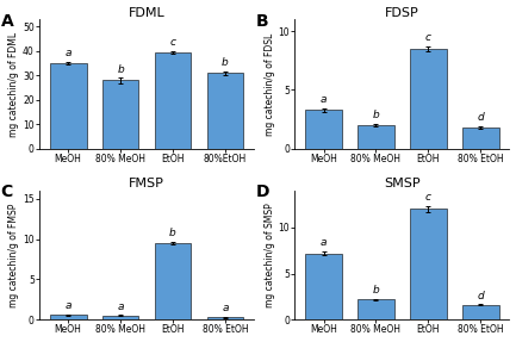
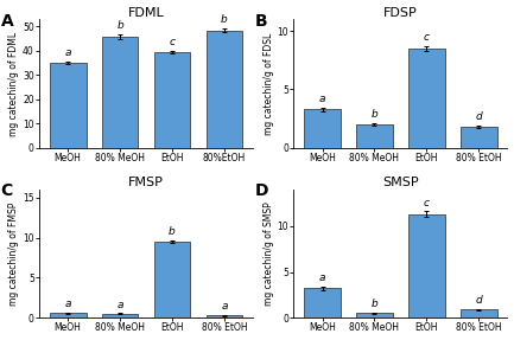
FDML/80% MeOH: 28.0 -> 46.0
FDML/80%EtOH: 31.0 -> 48.5
SMSP/MeOH: 7.2 -> 3.2
SMSP/80% MeOH: 2.2 -> 0.5
SMSP/EtOH: 12.0 -> 11.3
SMSP/80% EtOH: 1.6 -> 0.9
